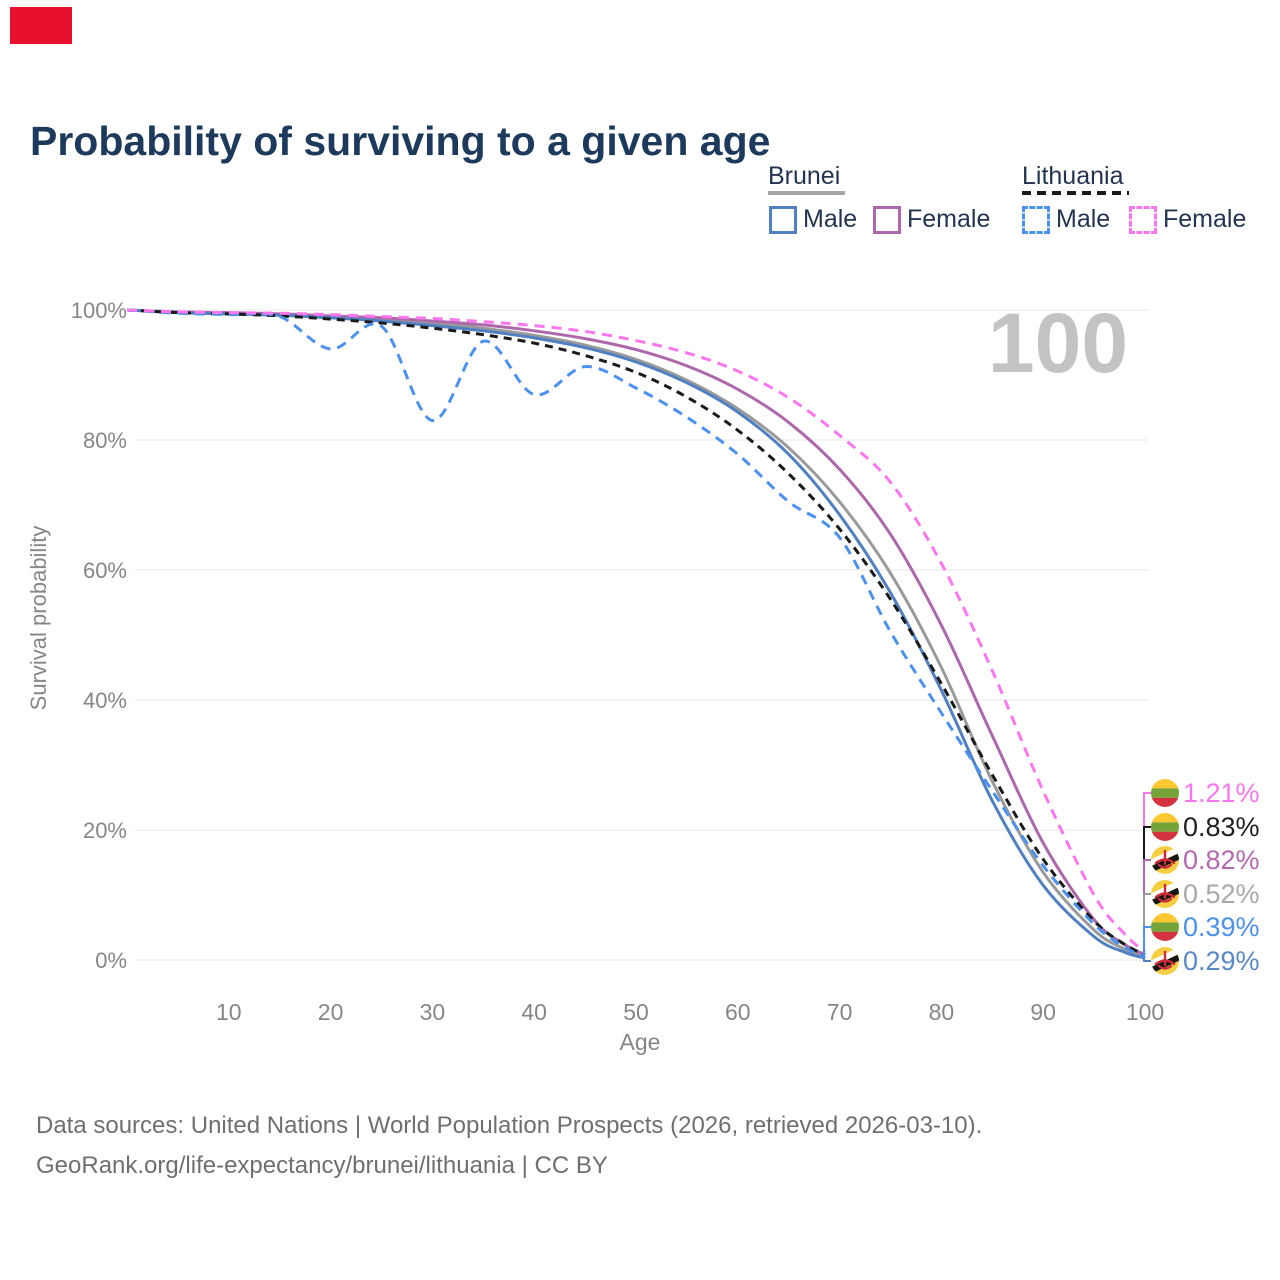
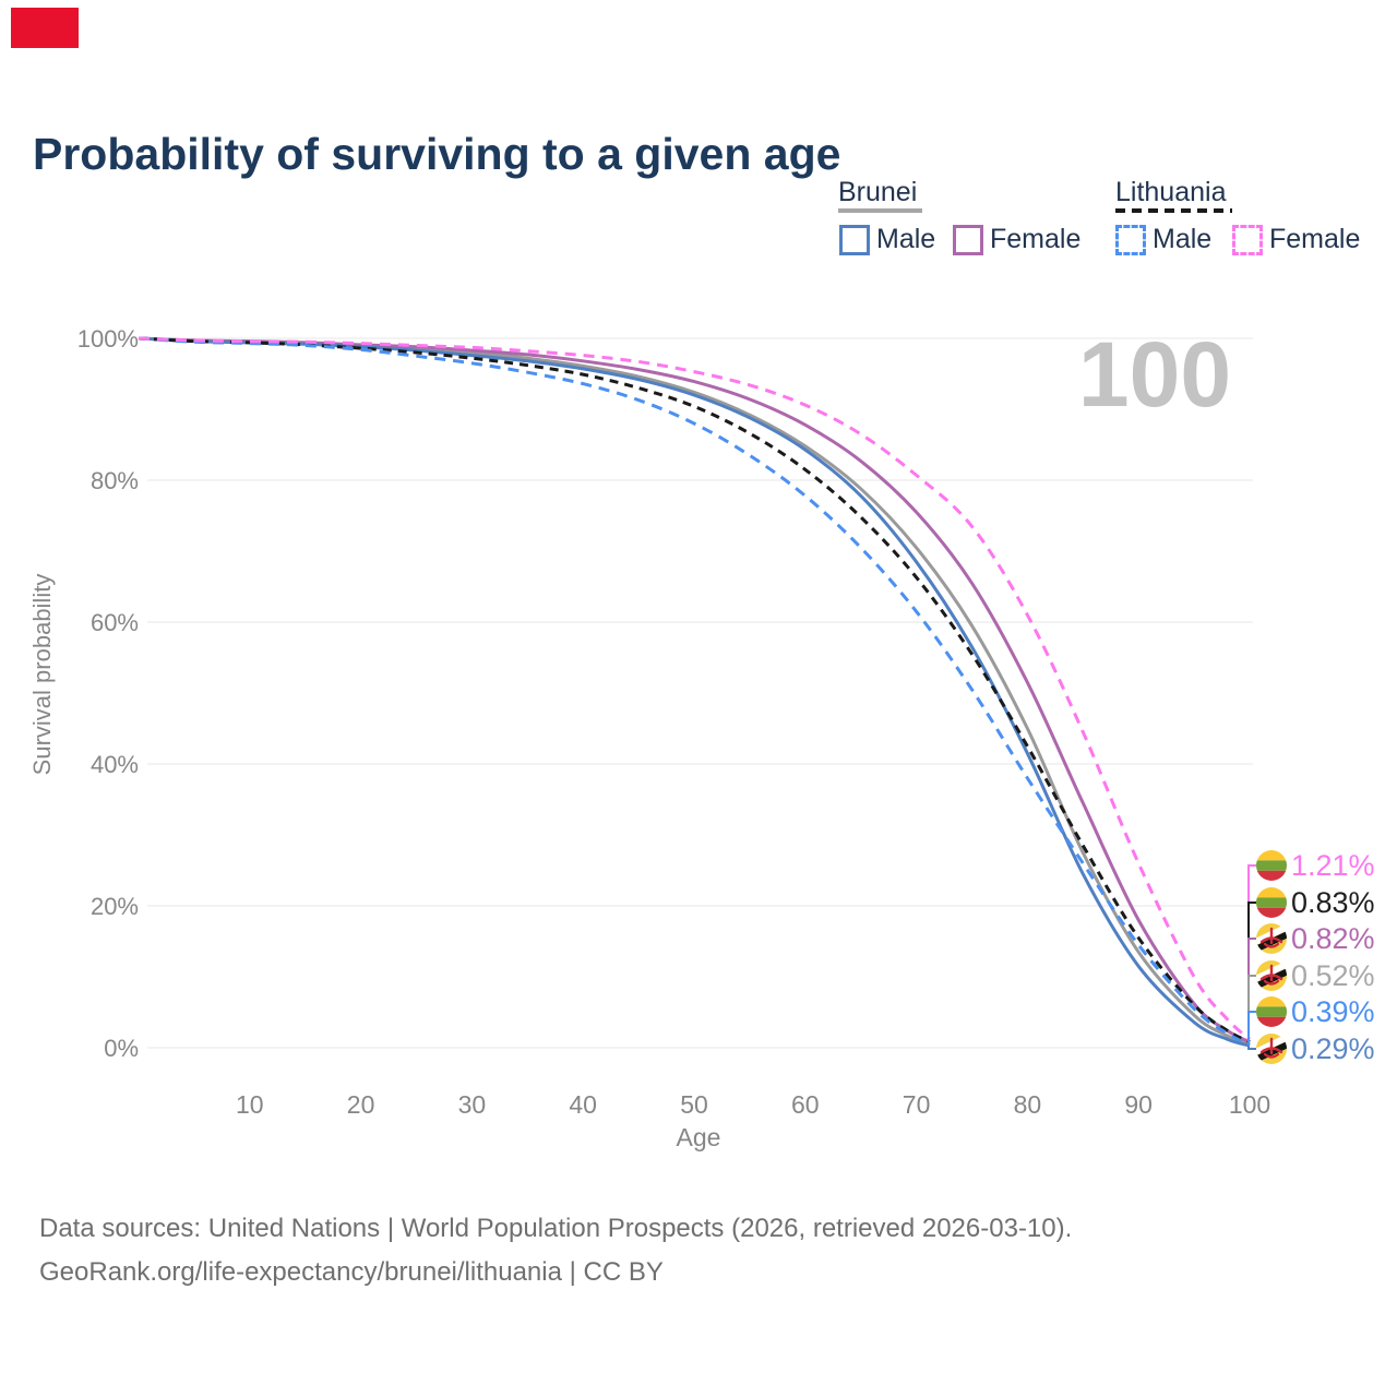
Lithuania Male/20: 94% -> 98%
Lithuania Male/30: 83% -> 96%
Lithuania Male/40: 87% -> 94%
Lithuania Male/70: 65% -> 62%
